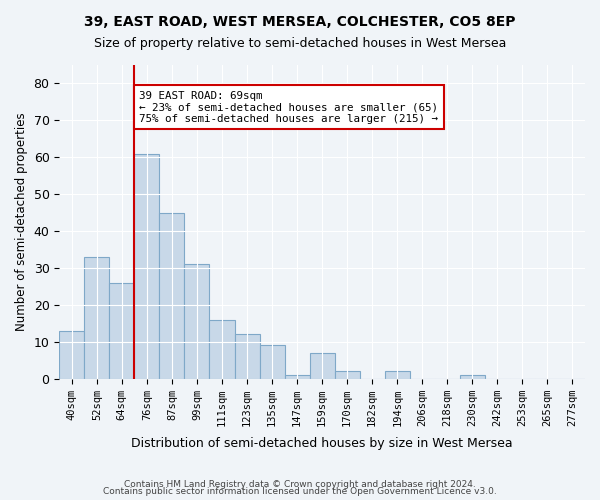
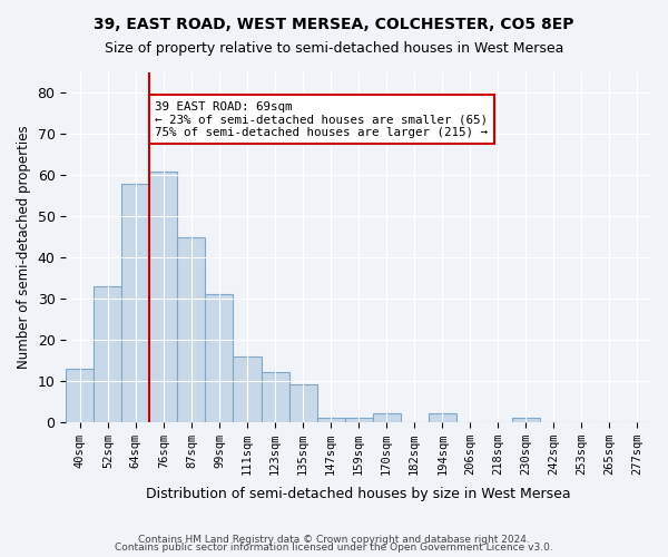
64sqm: 26 -> 58
159sqm: 7 -> 1
